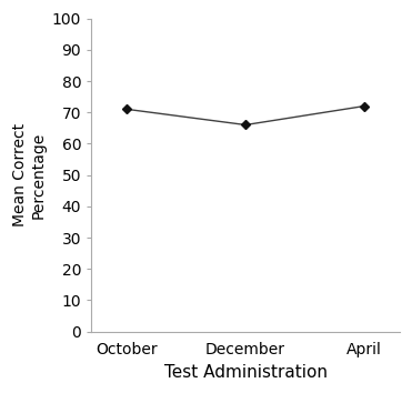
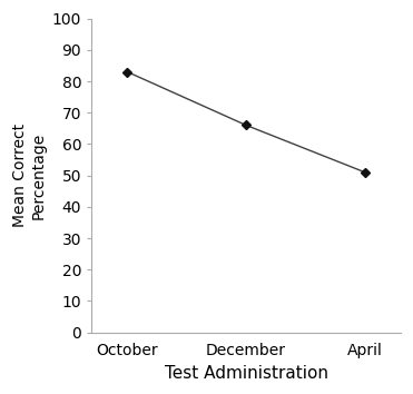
October: 71 -> 83
April: 72 -> 51
